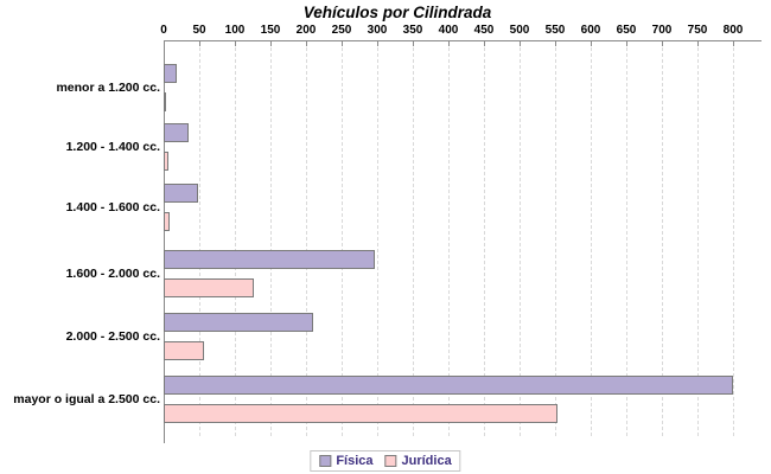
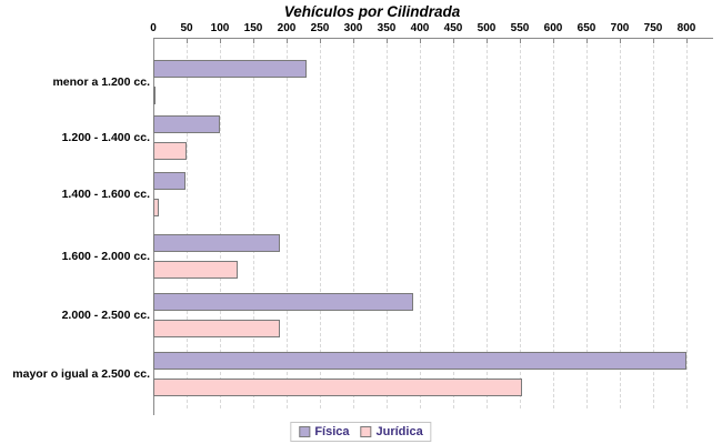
Física/menor a 1.200 cc.: 20 -> 230
Física/1.200 - 1.400 cc.: 40 -> 100
Jurídica/1.200 - 1.400 cc.: 10 -> 50
Física/1.600 - 2.000 cc.: 300 -> 190
Física/2.000 - 2.500 cc.: 210 -> 390
Jurídica/2.000 - 2.500 cc.: 60 -> 190
